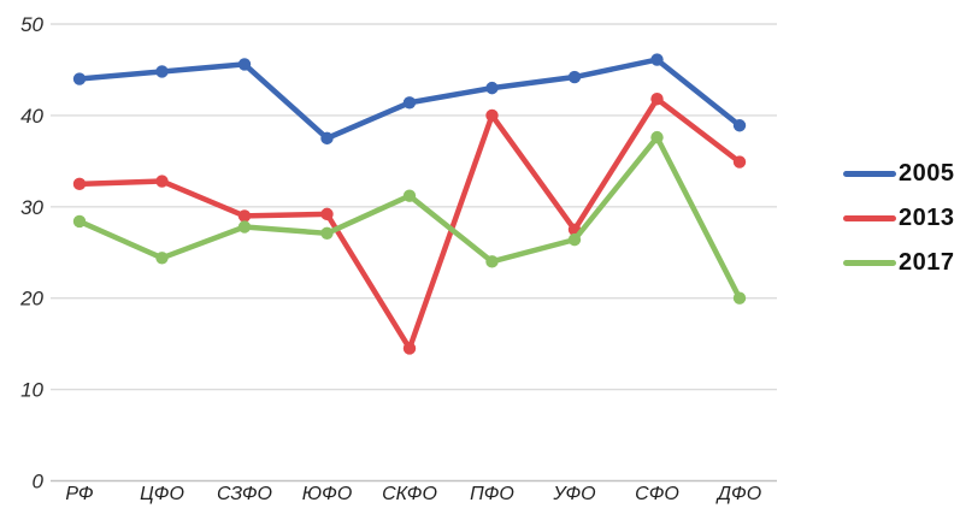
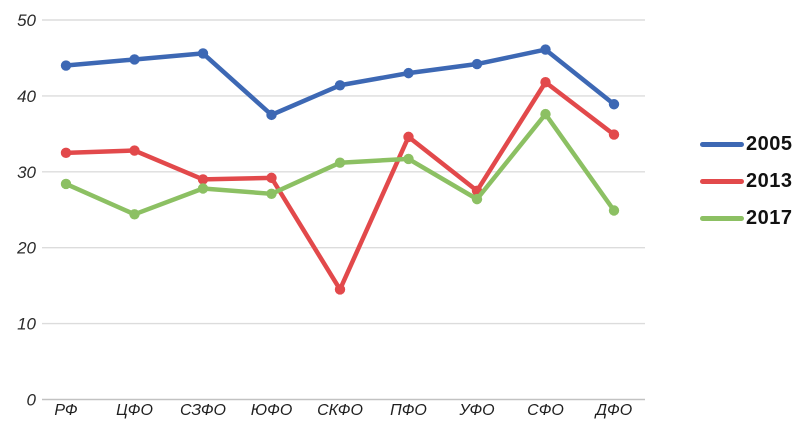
2013/ПФО: 40 -> 35
2017/ПФО: 24 -> 32
2017/ДФО: 20 -> 25
